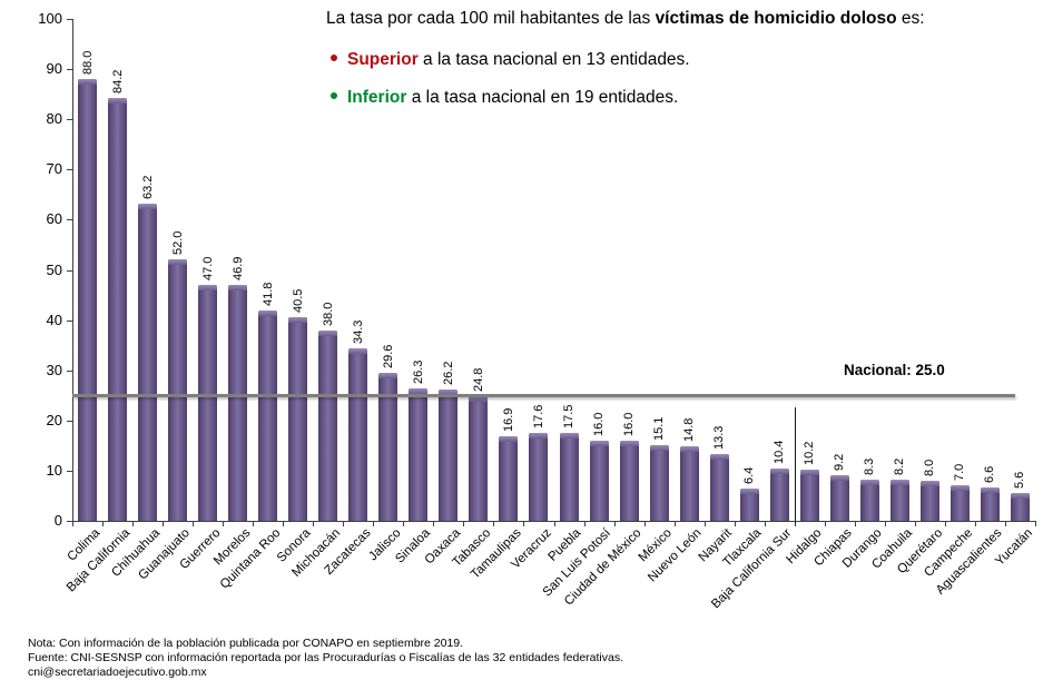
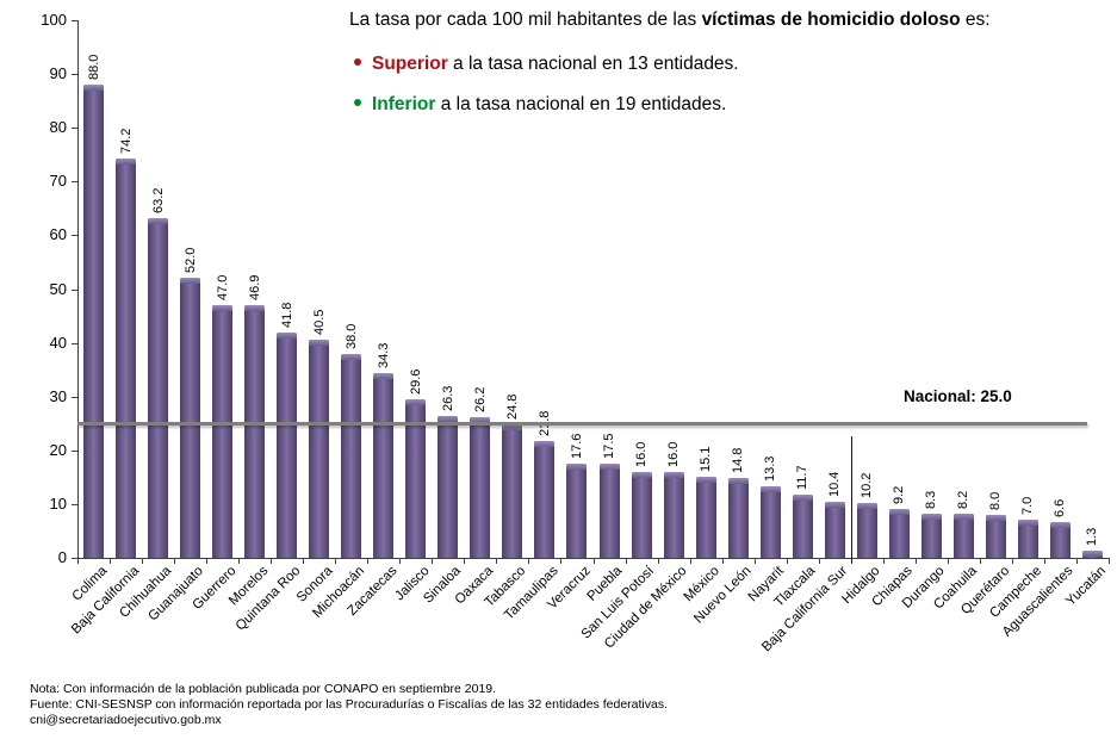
Baja California: 84.2 -> 74.2
Tamaulipas: 16.9 -> 21.8
Tlaxcala: 6.4 -> 11.7
Yucatán: 5.6 -> 1.3
